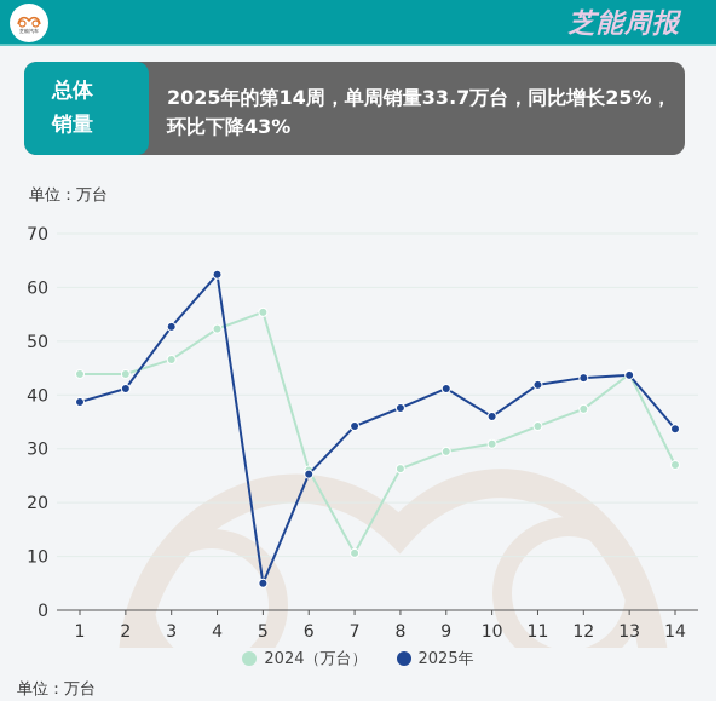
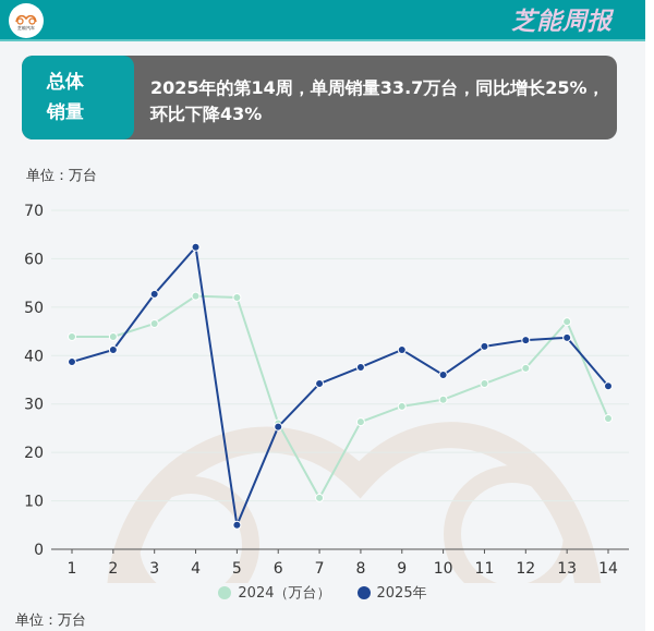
2024（万台）/5: 55 -> 52
2024（万台）/13: 44 -> 47
